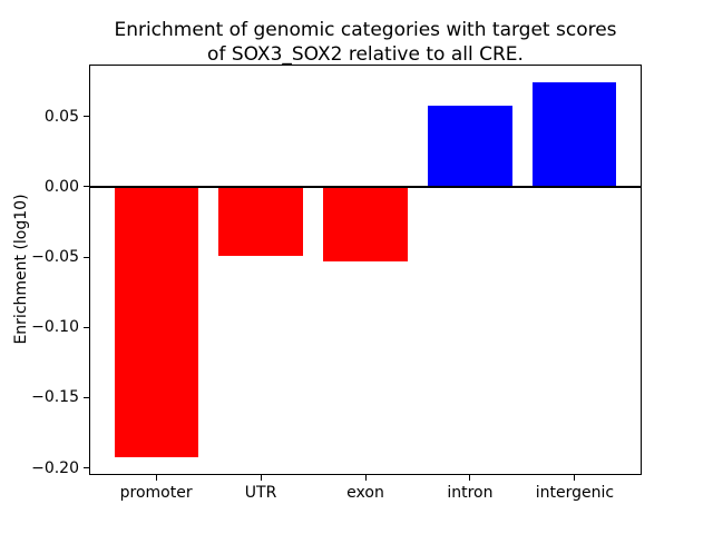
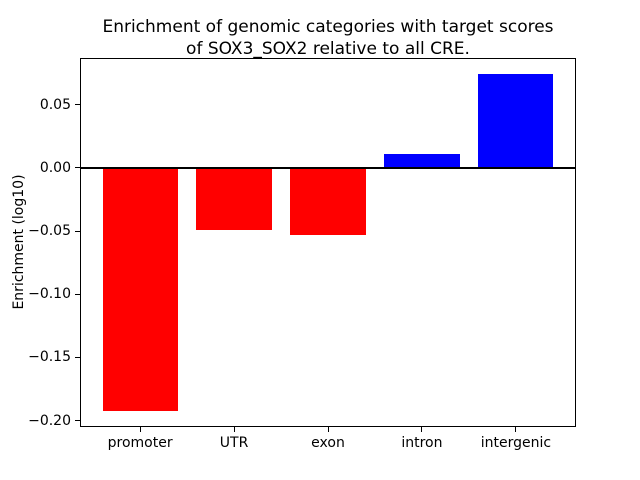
intron: 0.058 -> 0.011
